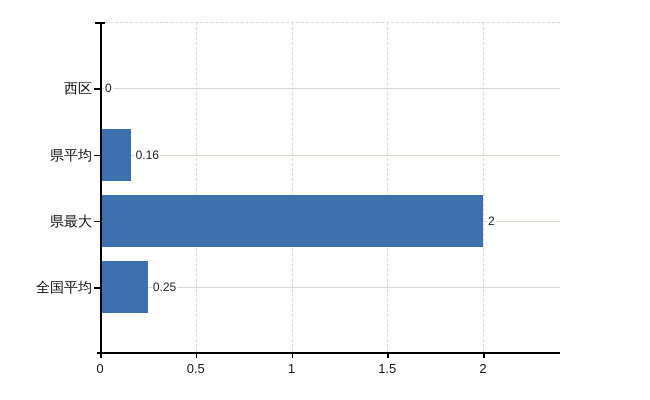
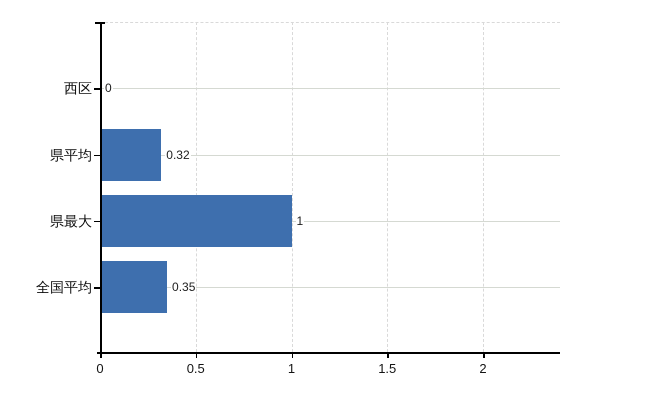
県平均: 0.16 -> 0.32
県最大: 2 -> 1
全国平均: 0.25 -> 0.35
